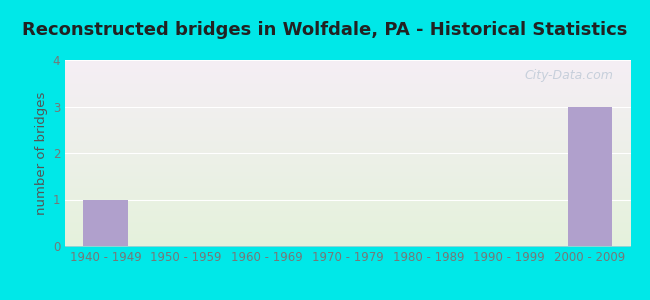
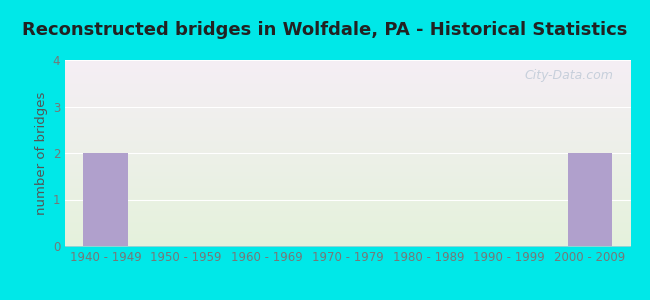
1940 - 1949: 1 -> 2
2000 - 2009: 3 -> 2
